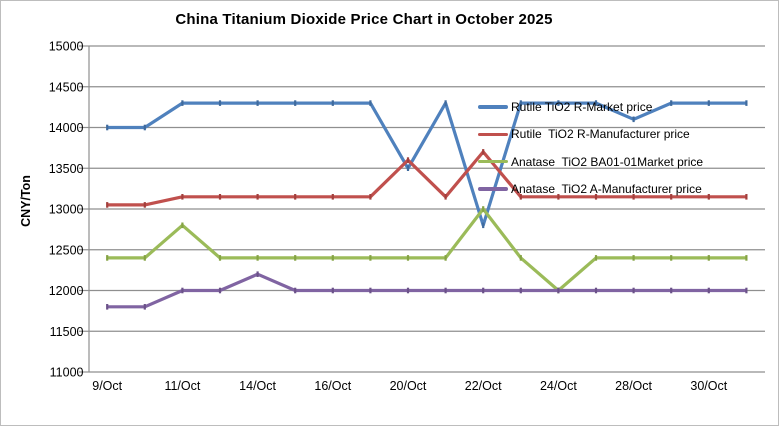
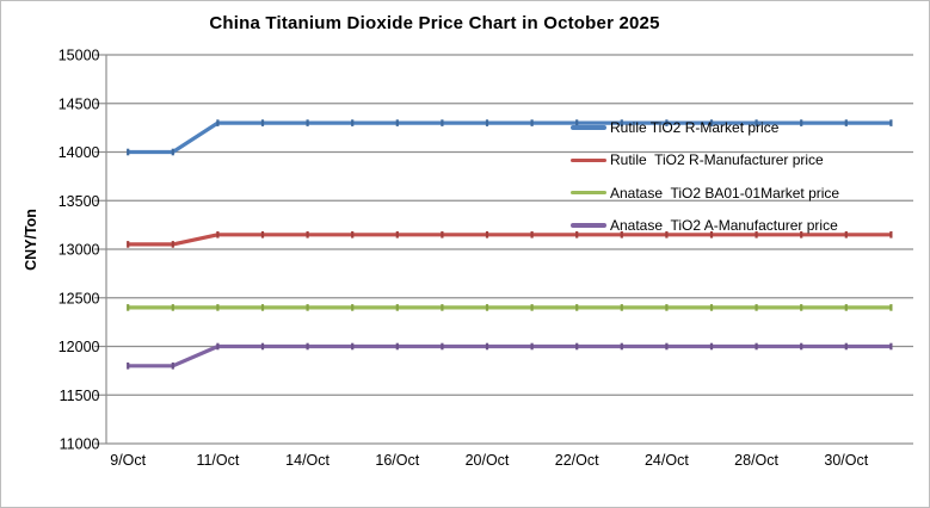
Anatase TiO2 BA01-01Market price/11/Oct: 12800 -> 12400
Anatase TiO2 A-Manufacturer price/14/Oct: 12200 -> 12000
Rutile TiO2 R-Market price/20/Oct: 13500 -> 14300
Rutile TiO2 R-Manufacturer price/20/Oct: 13600 -> 13200
Rutile TiO2 R-Market price/22/Oct: 12800 -> 14300
Rutile TiO2 R-Manufacturer price/22/Oct: 13700 -> 13200
Anatase TiO2 BA01-01Market price/22/Oct: 13000 -> 12400
Anatase TiO2 BA01-01Market price/24/Oct: 12000 -> 12400
Rutile TiO2 R-Market price/28/Oct: 14100 -> 14300
